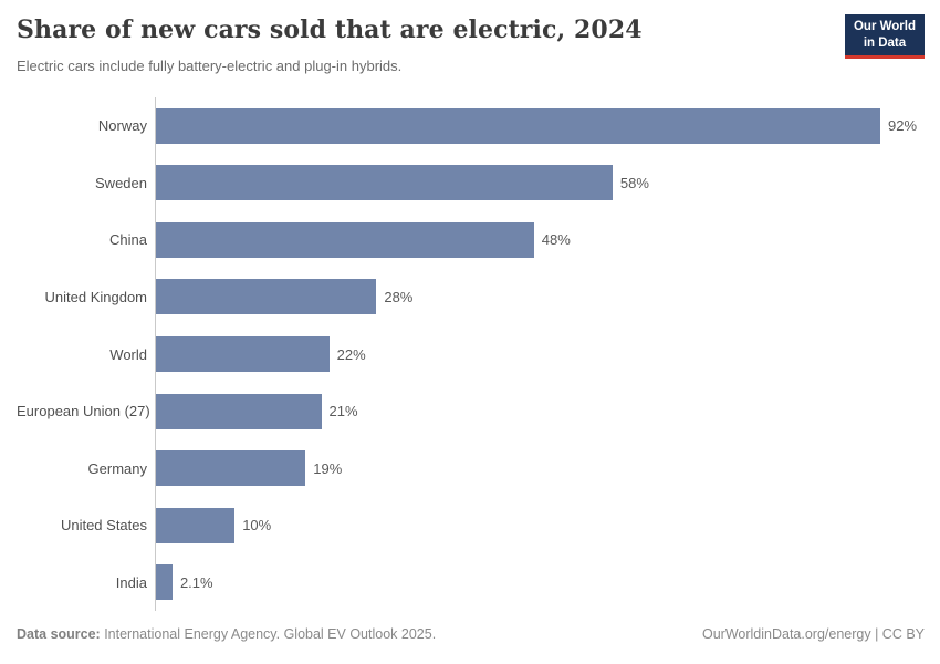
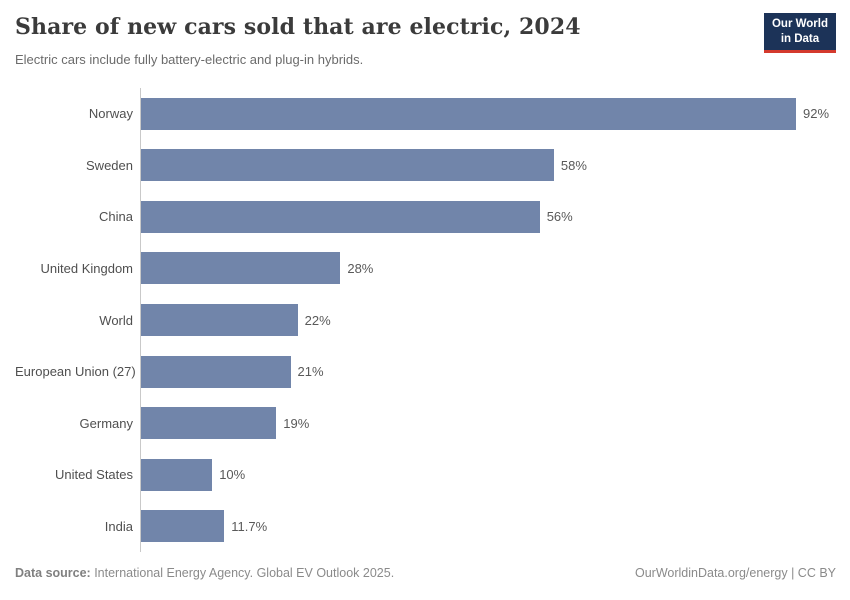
China: 48% -> 56%
India: 2.1% -> 11.7%
